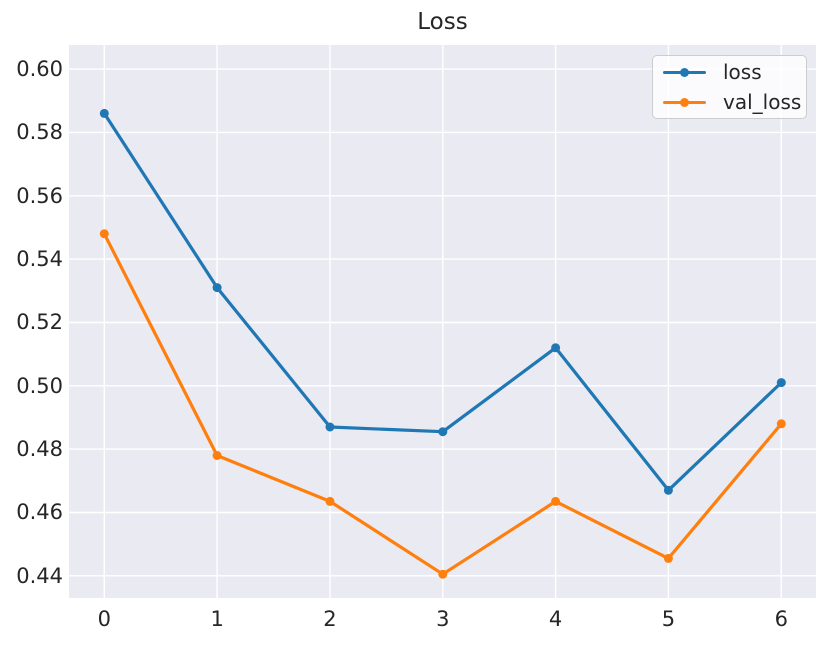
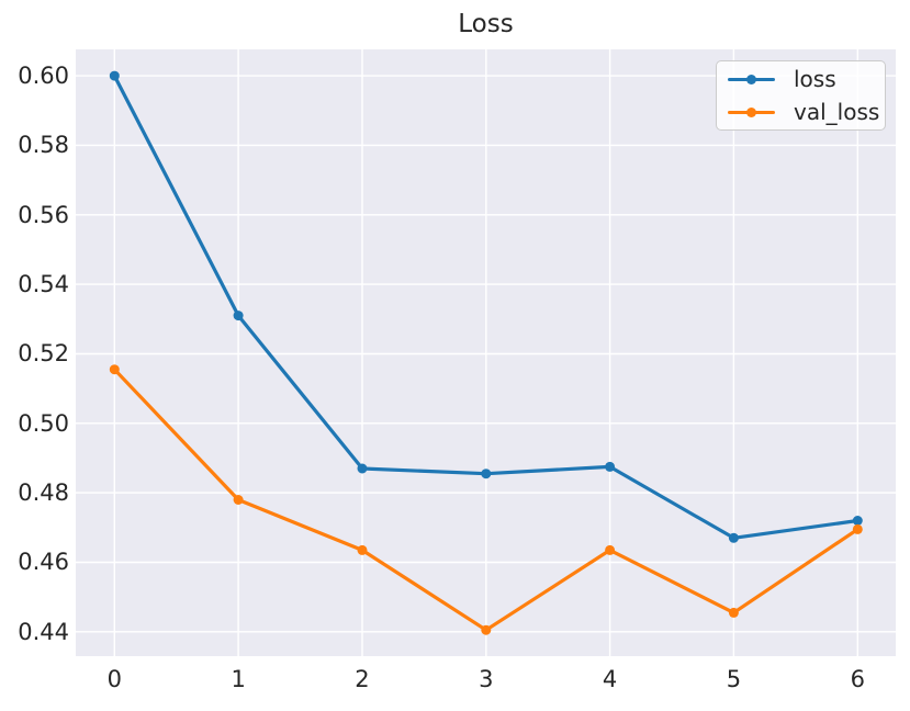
loss/0: 0.586 -> 0.600
val_loss/0: 0.548 -> 0.515
loss/4: 0.512 -> 0.487
loss/6: 0.501 -> 0.472
val_loss/6: 0.488 -> 0.469
